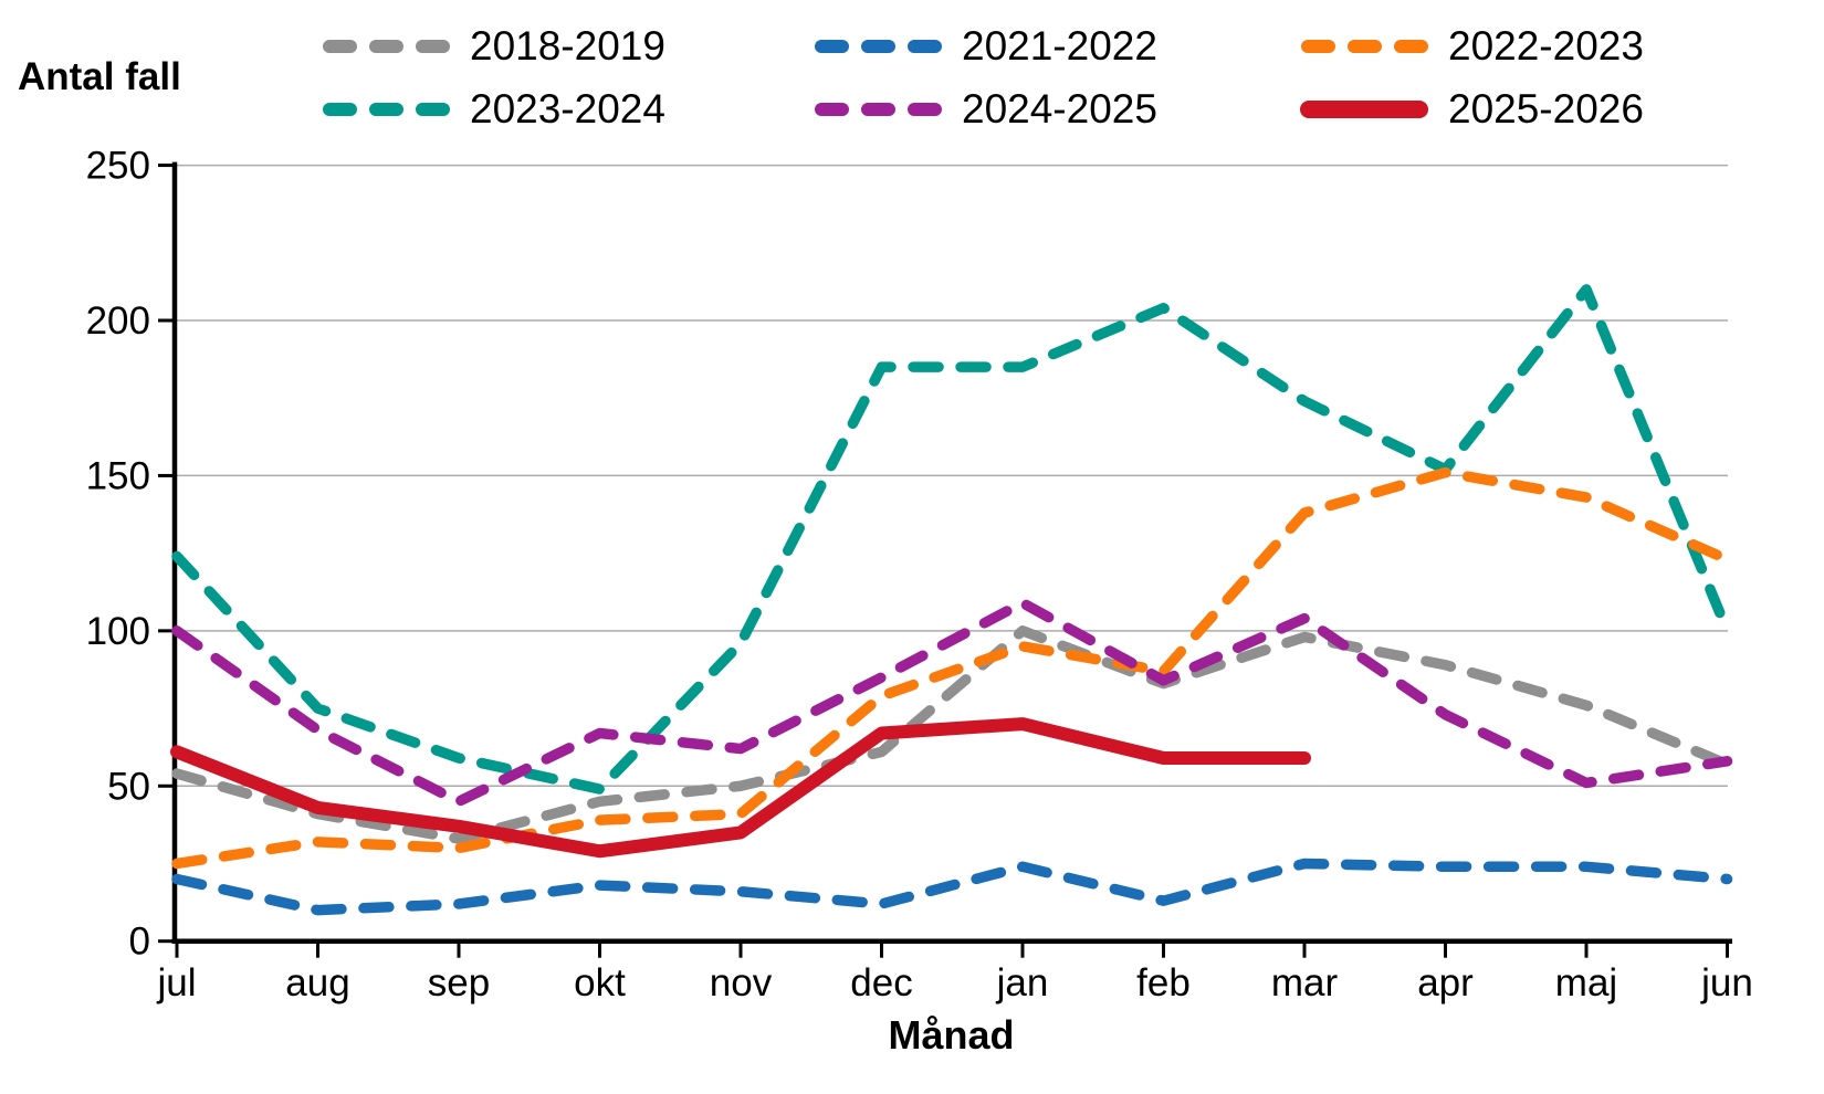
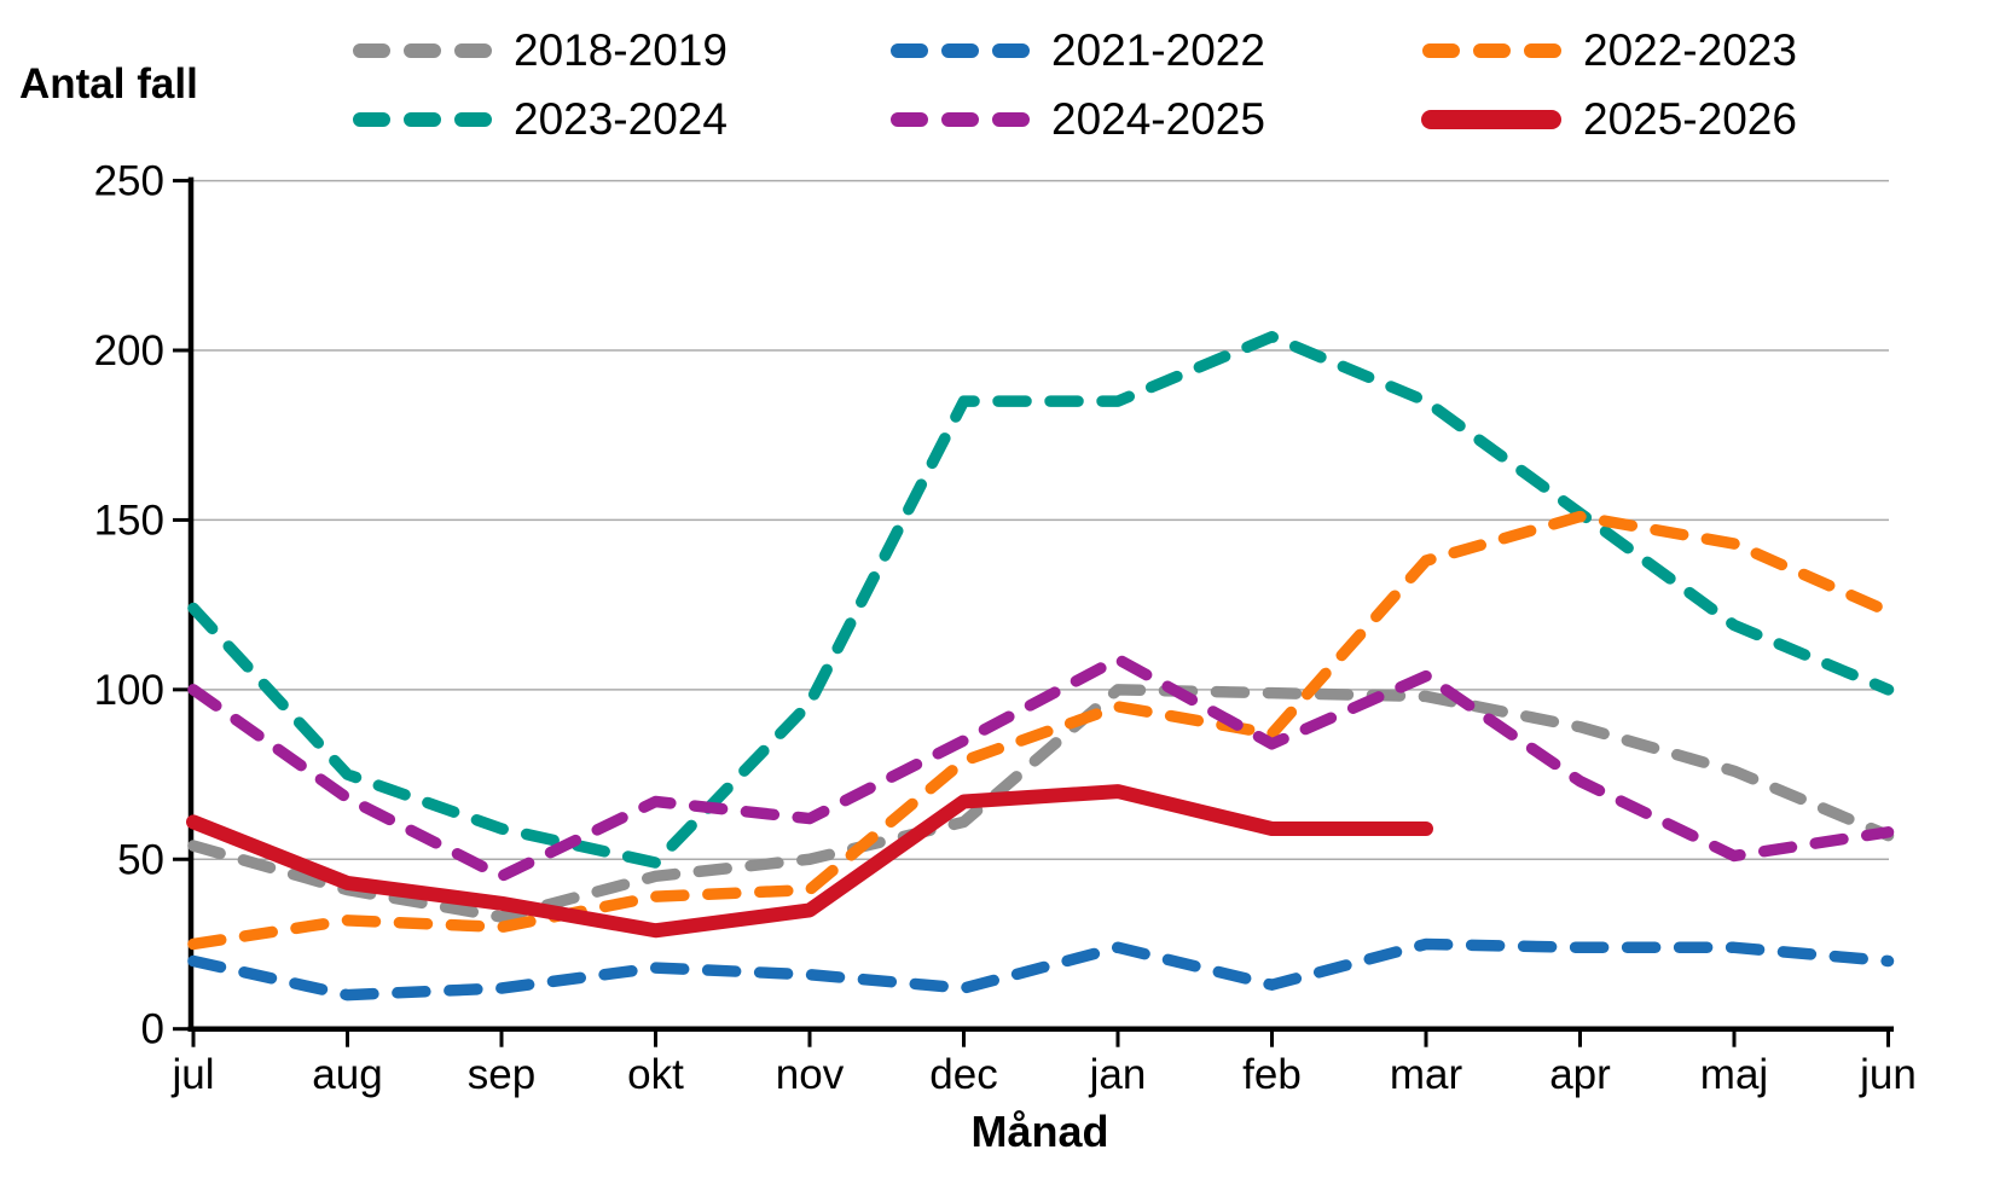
2018-2019/feb: 83 -> 99
2023-2024/mar: 174 -> 185
2023-2024/maj: 210 -> 119
